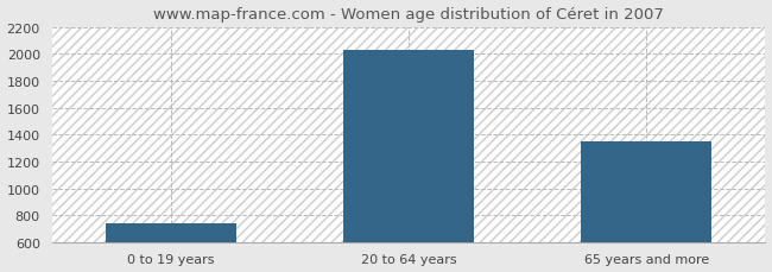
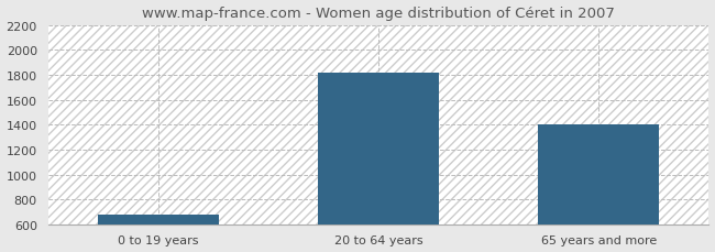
0 to 19 years: 740 -> 680
20 to 64 years: 2030 -> 1820
65 years and more: 1350 -> 1400
